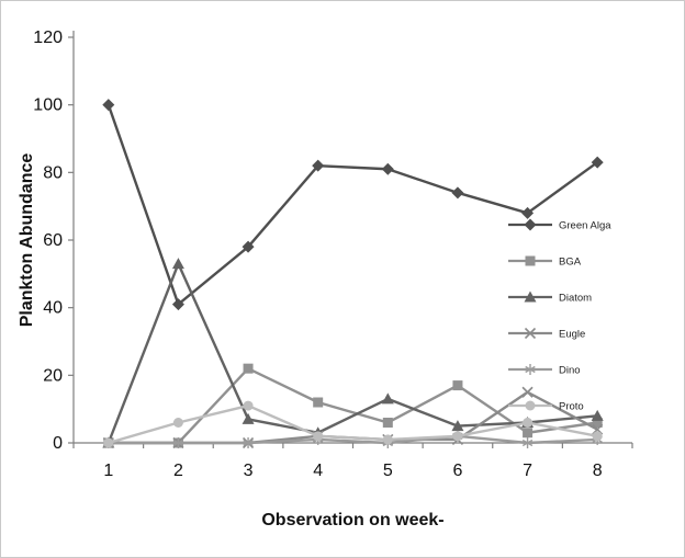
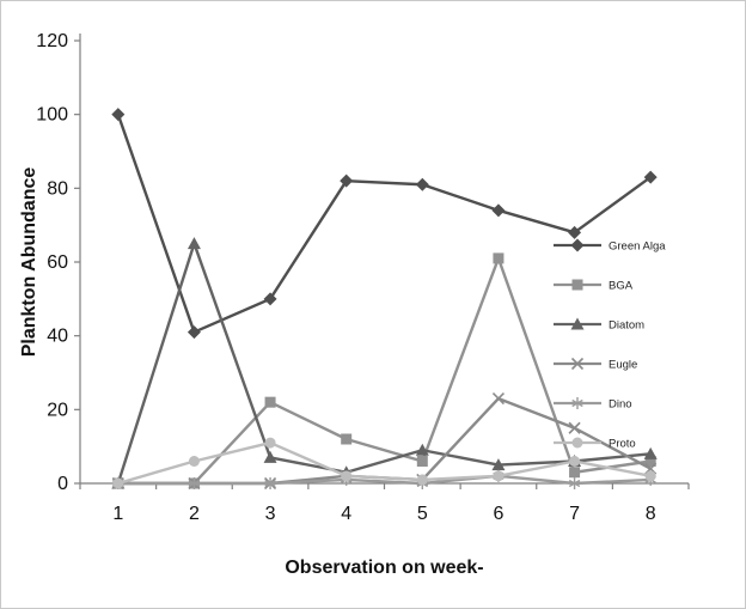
Diatom/2: 53 -> 65
Green Alga/3: 58 -> 50
Diatom/5: 13 -> 9
BGA/6: 17 -> 61
Eugle/6: 1 -> 23
